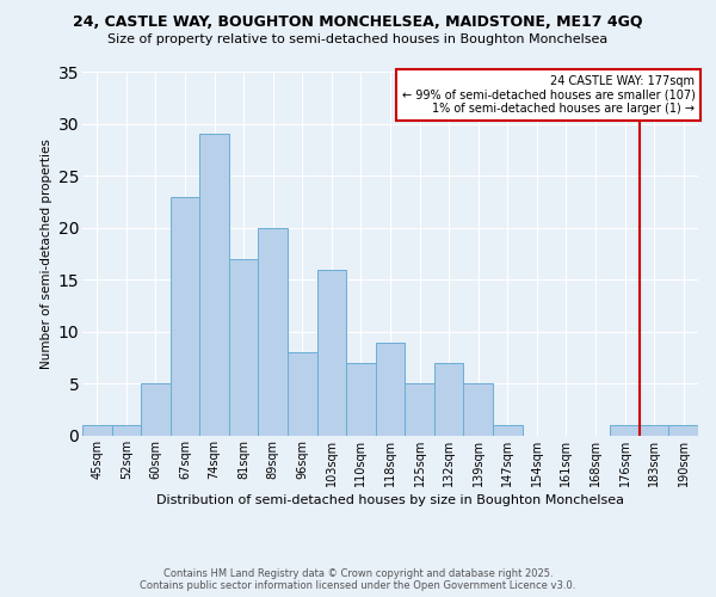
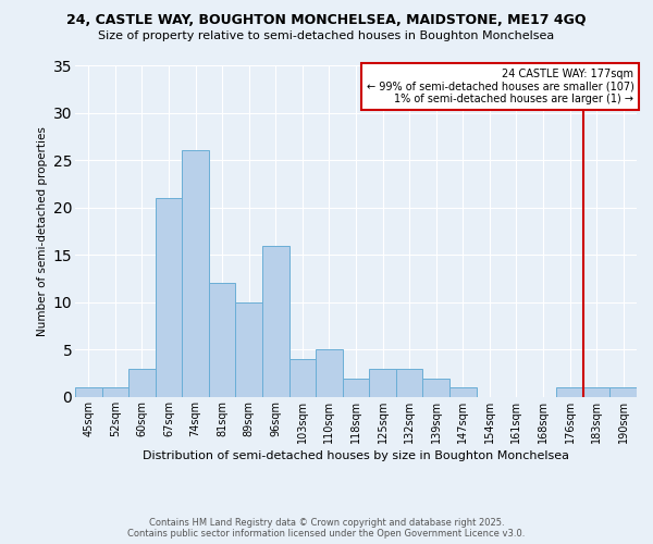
60sqm: 5 -> 3
67sqm: 23 -> 21
74sqm: 29 -> 26
81sqm: 17 -> 12
89sqm: 20 -> 10
96sqm: 8 -> 16
103sqm: 16 -> 4
110sqm: 7 -> 5
118sqm: 9 -> 2
125sqm: 5 -> 3
132sqm: 7 -> 3
139sqm: 5 -> 2
